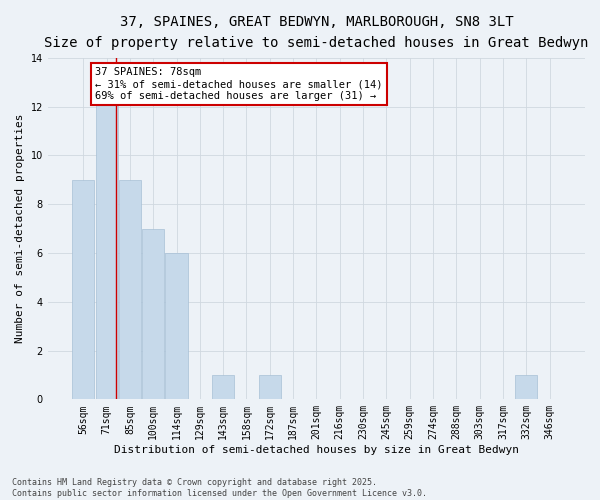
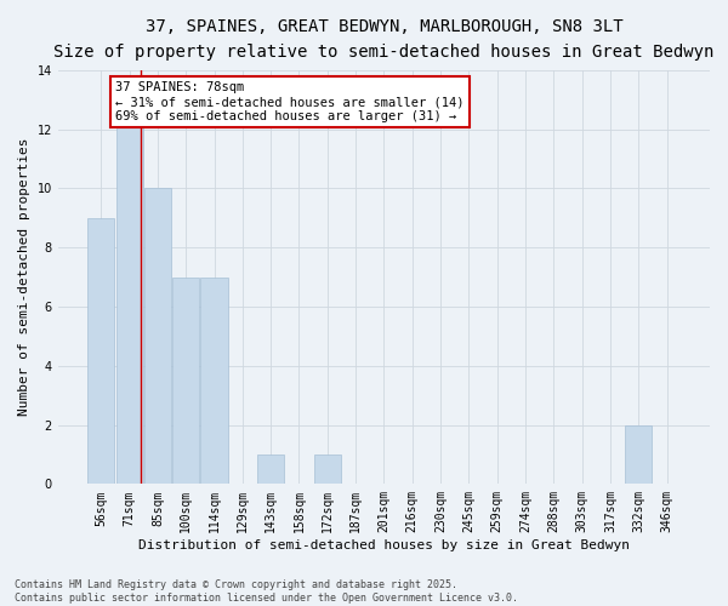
85sqm: 9 -> 10
114sqm: 6 -> 7
332sqm: 1 -> 2
